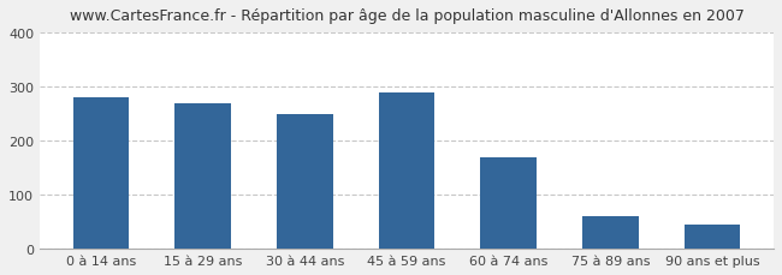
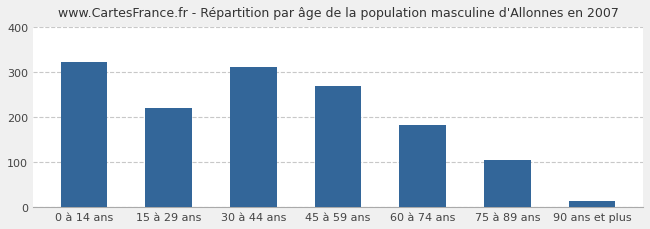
0 à 14 ans: 280 -> 323
15 à 29 ans: 270 -> 220
30 à 44 ans: 250 -> 312
45 à 59 ans: 290 -> 270
60 à 74 ans: 170 -> 183
75 à 89 ans: 60 -> 105
90 ans et plus: 45 -> 13
